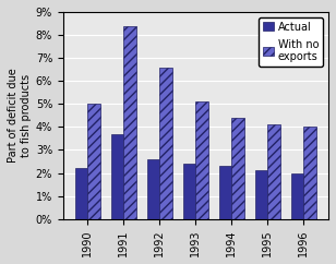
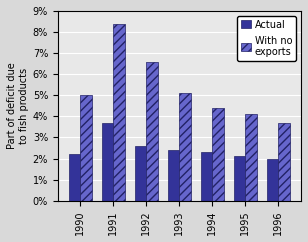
With no exports/1996: 4.0% -> 3.7%
